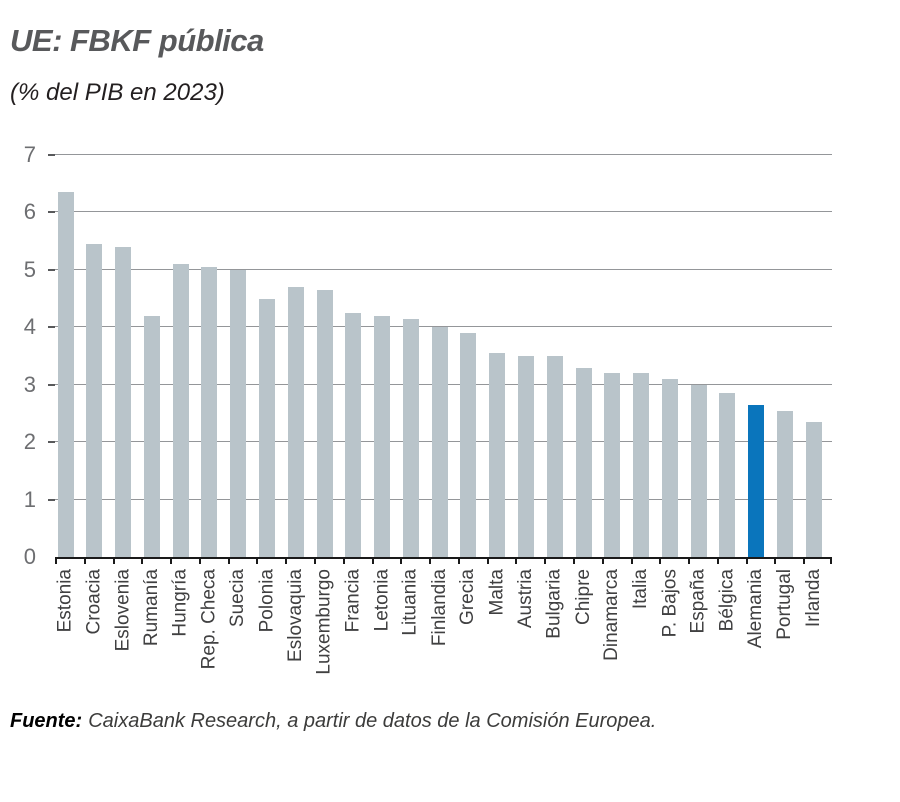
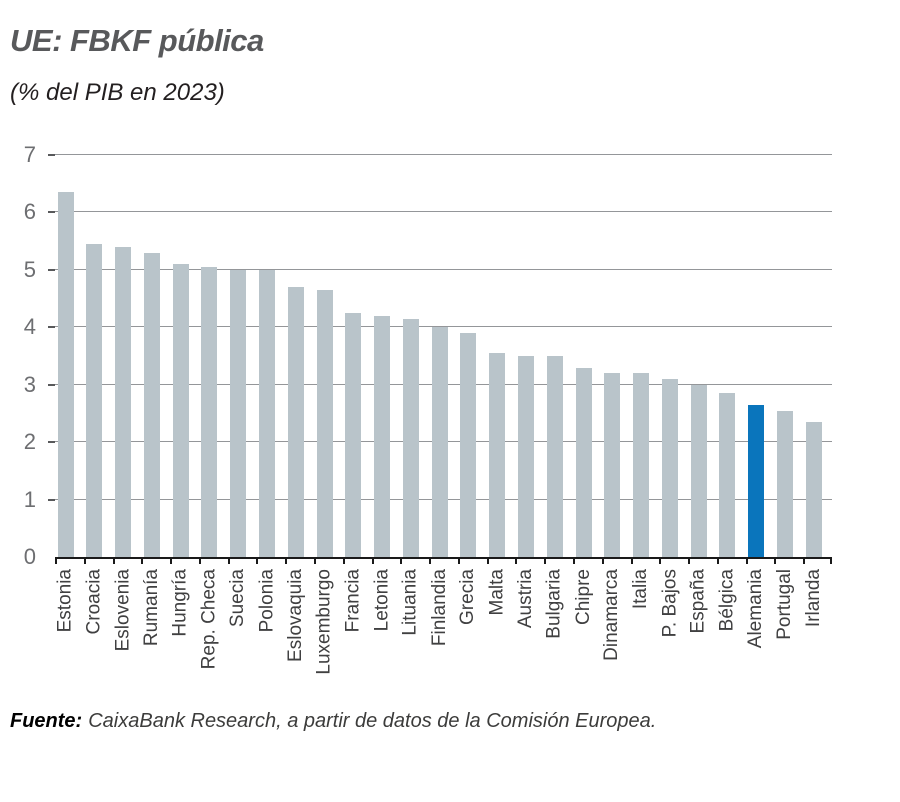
Rumanía: 4.2 -> 5.3
Polonia: 4.5 -> 5.0
